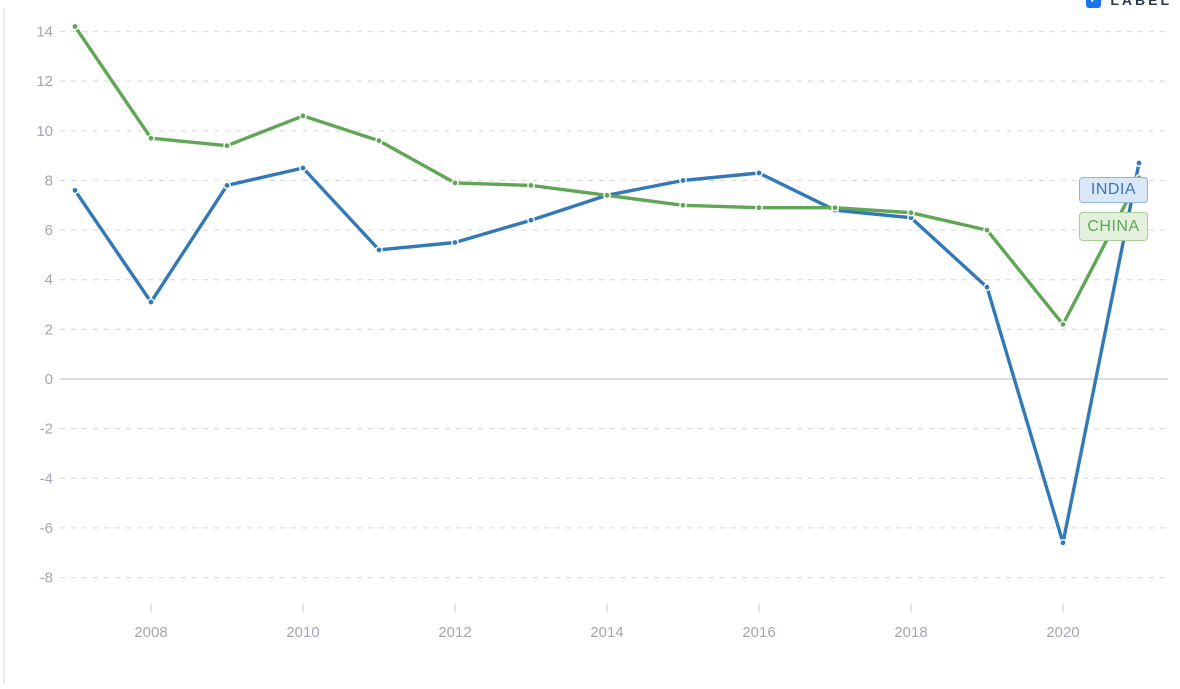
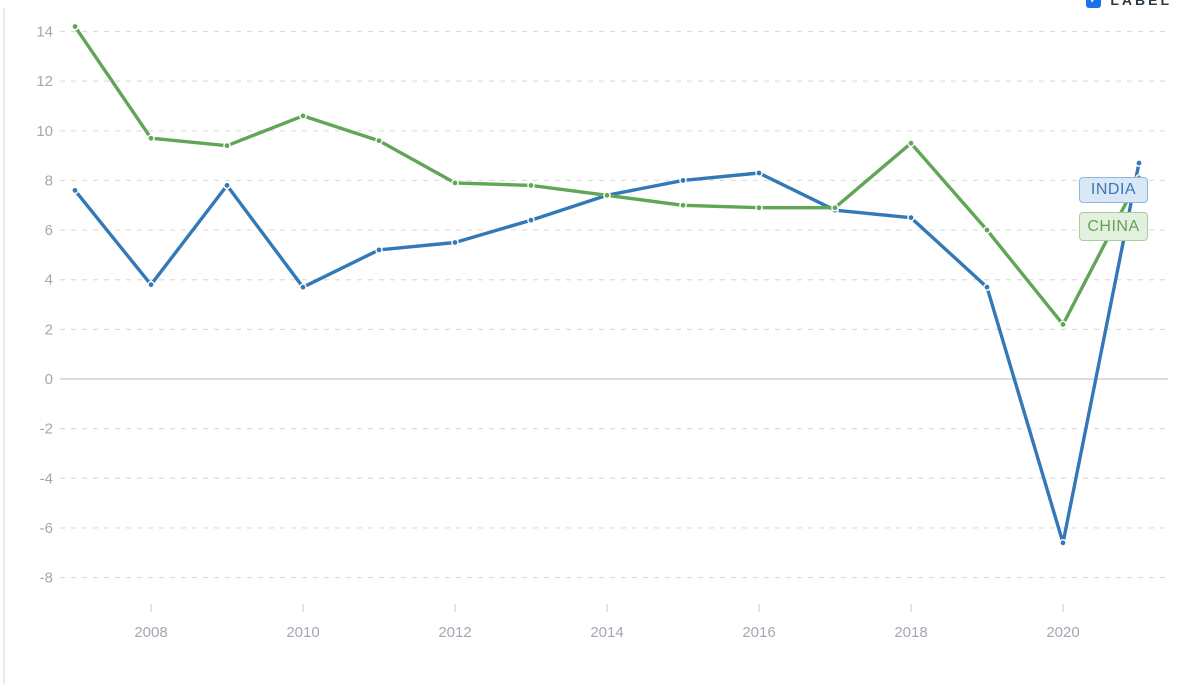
INDIA/2008: 3.1 -> 3.8
INDIA/2010: 8.5 -> 3.7
CHINA/2018: 6.7 -> 9.5
